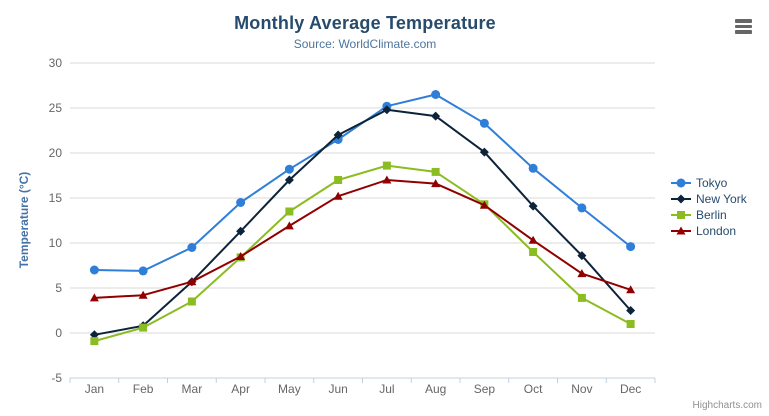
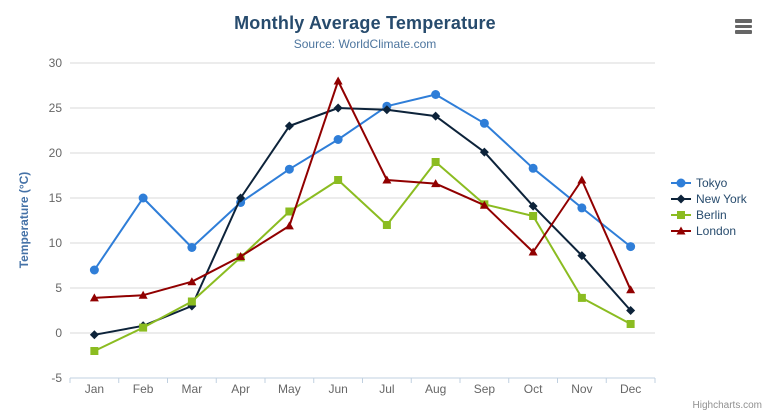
Berlin/Jan: -1 -> -2
Tokyo/Feb: 7 -> 15
New York/Mar: 6 -> 3
New York/Apr: 11 -> 15
New York/May: 17 -> 23
New York/Jun: 22 -> 25
London/Jun: 15 -> 28
Berlin/Jul: 19 -> 12
Berlin/Aug: 18 -> 19
Berlin/Oct: 9 -> 13
London/Oct: 10 -> 9
London/Nov: 7 -> 17
